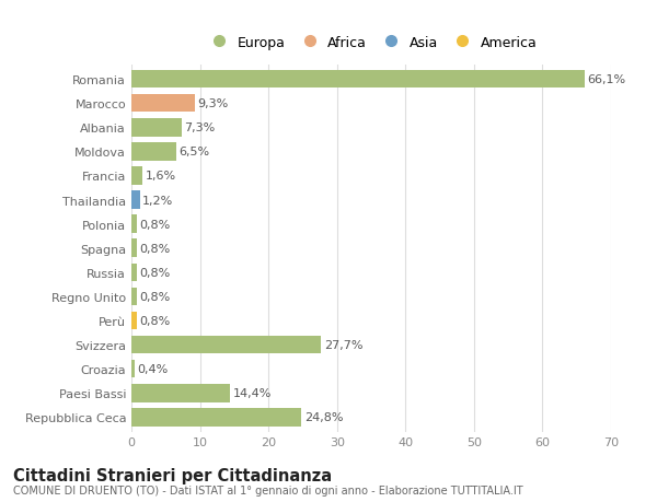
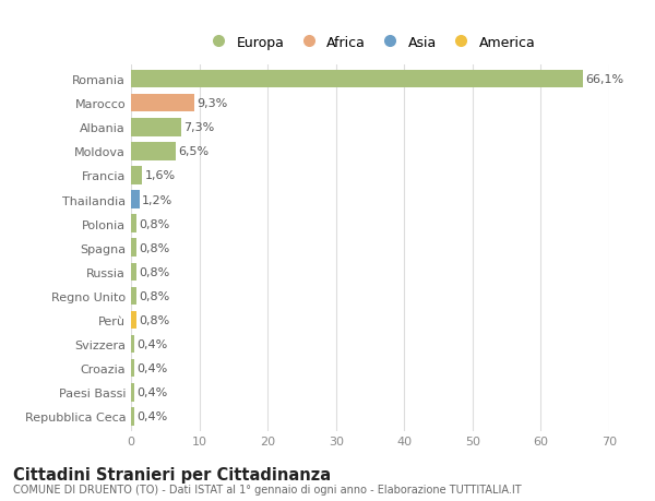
Svizzera: 27,7% -> 0,4%
Paesi Bassi: 14,4% -> 0,4%
Repubblica Ceca: 24,8% -> 0,4%
